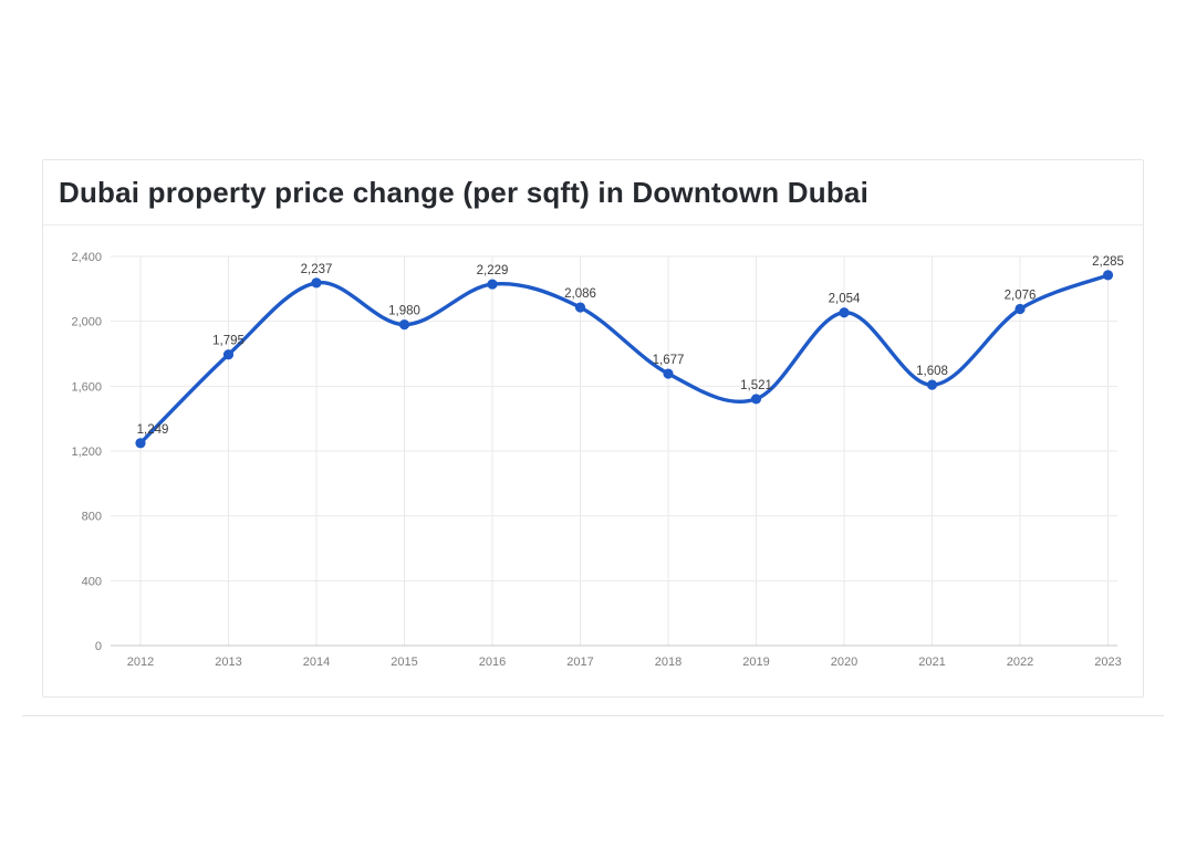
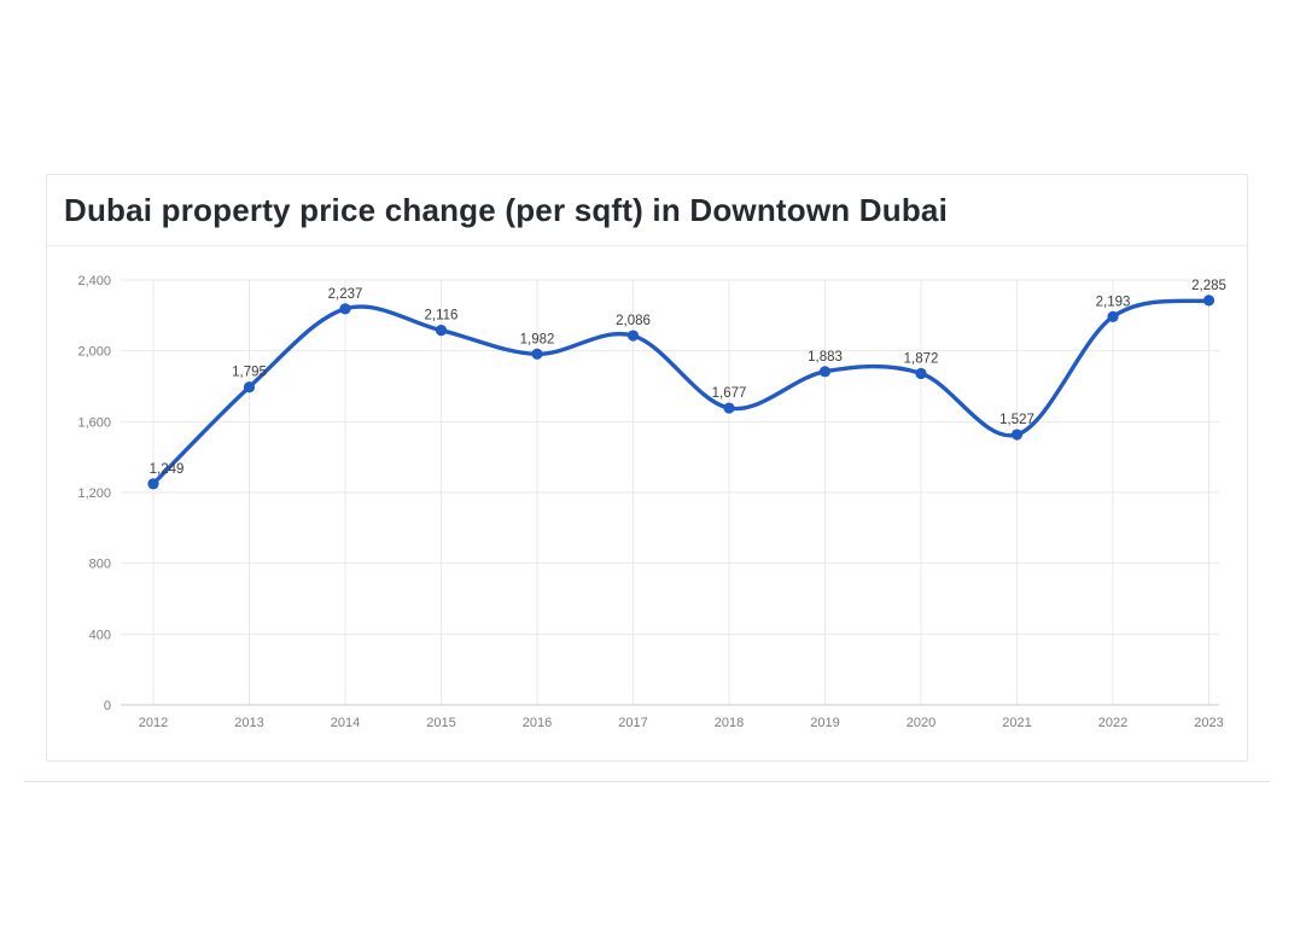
2015: 1,980 -> 2,116
2016: 2,229 -> 1,982
2019: 1,521 -> 1,883
2020: 2,054 -> 1,872
2021: 1,608 -> 1,527
2022: 2,076 -> 2,193
